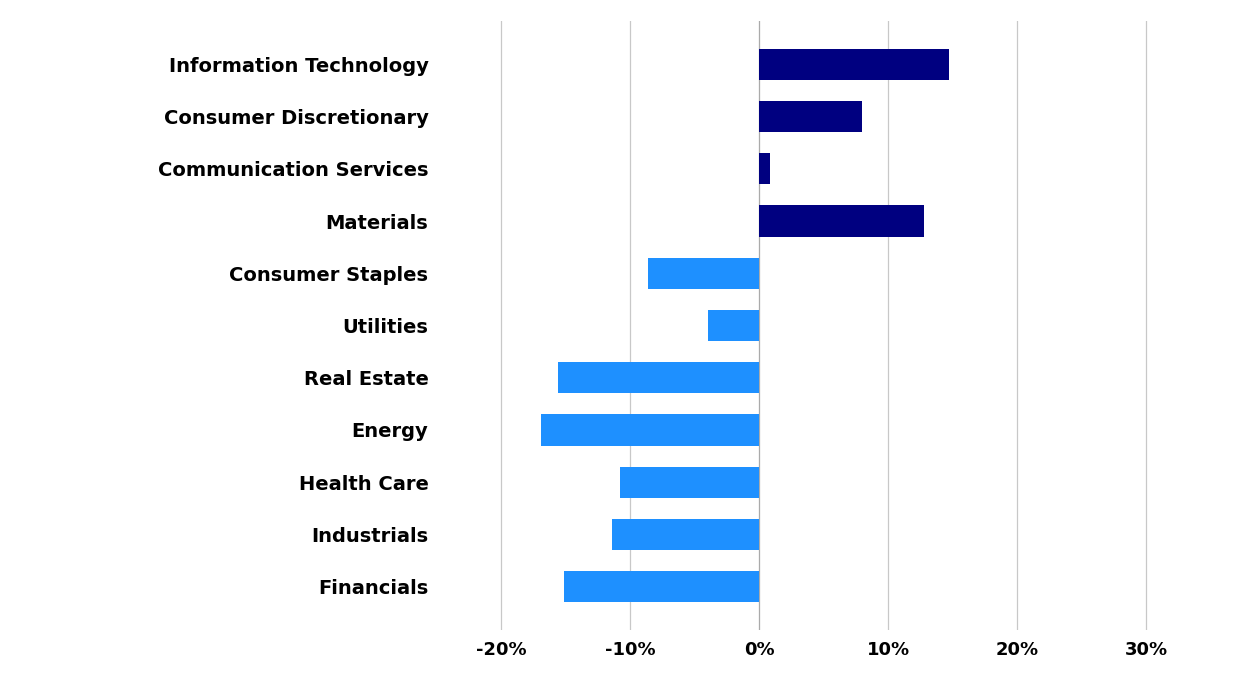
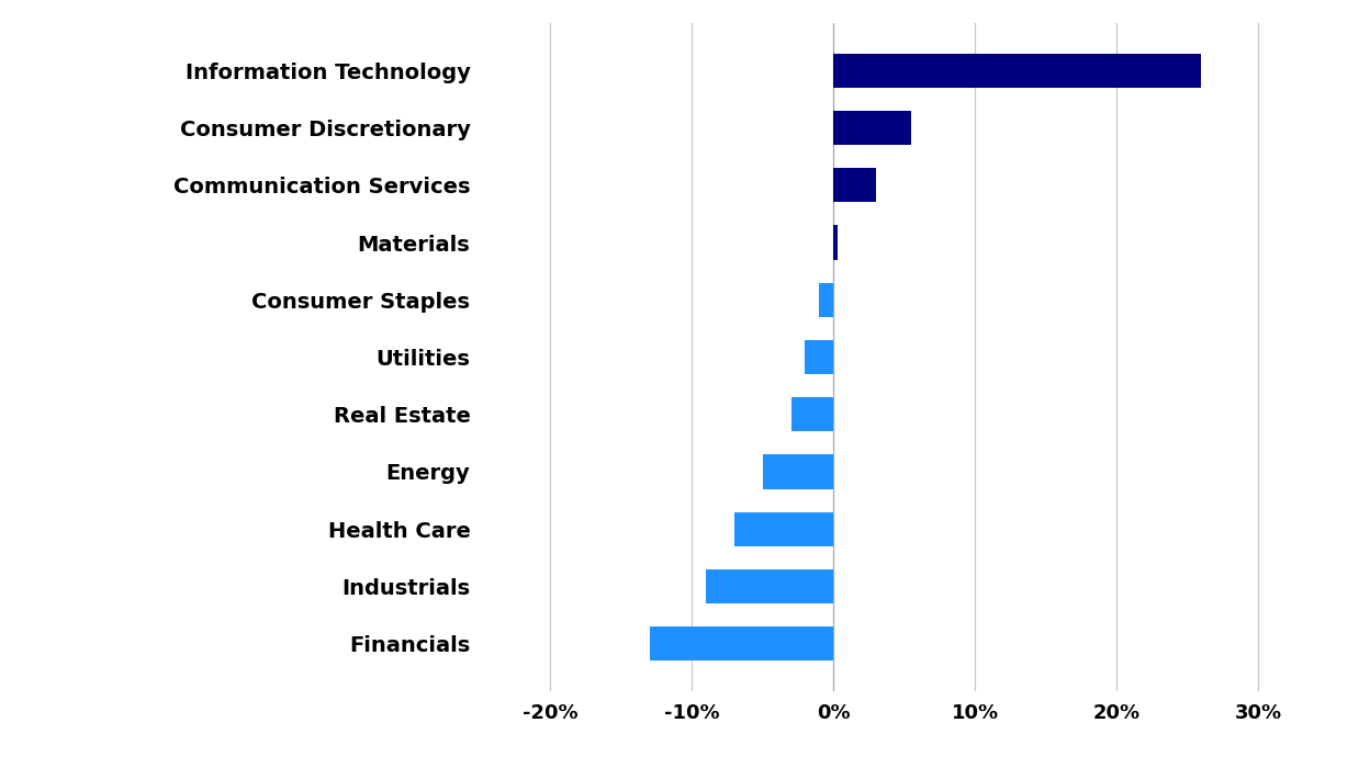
Information Technology: 14.7% -> 26.0%
Consumer Discretionary: 8.0% -> 5.5%
Communication Services: 0.8% -> 3.0%
Materials: 12.8% -> 0.3%
Consumer Staples: -8.6% -> -1.0%
Utilities: -4.0% -> -2.0%
Real Estate: -15.6% -> -3.0%
Energy: -16.9% -> -5.0%
Health Care: -10.8% -> -7.0%
Industrials: -11.4% -> -9.0%
Financials: -15.1% -> -13.0%
